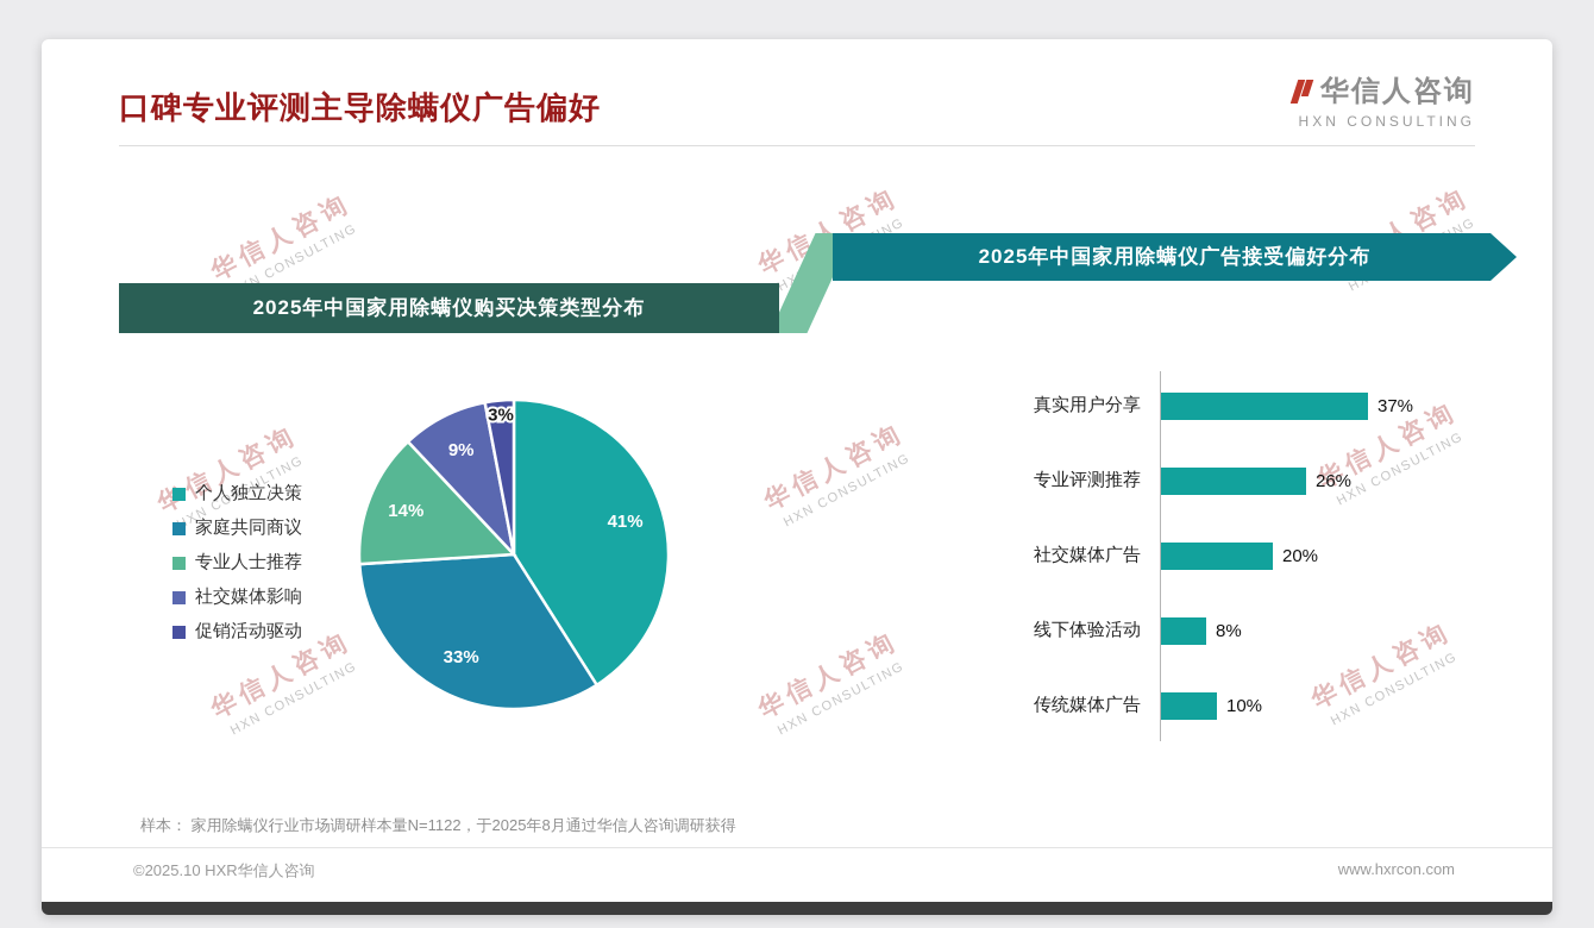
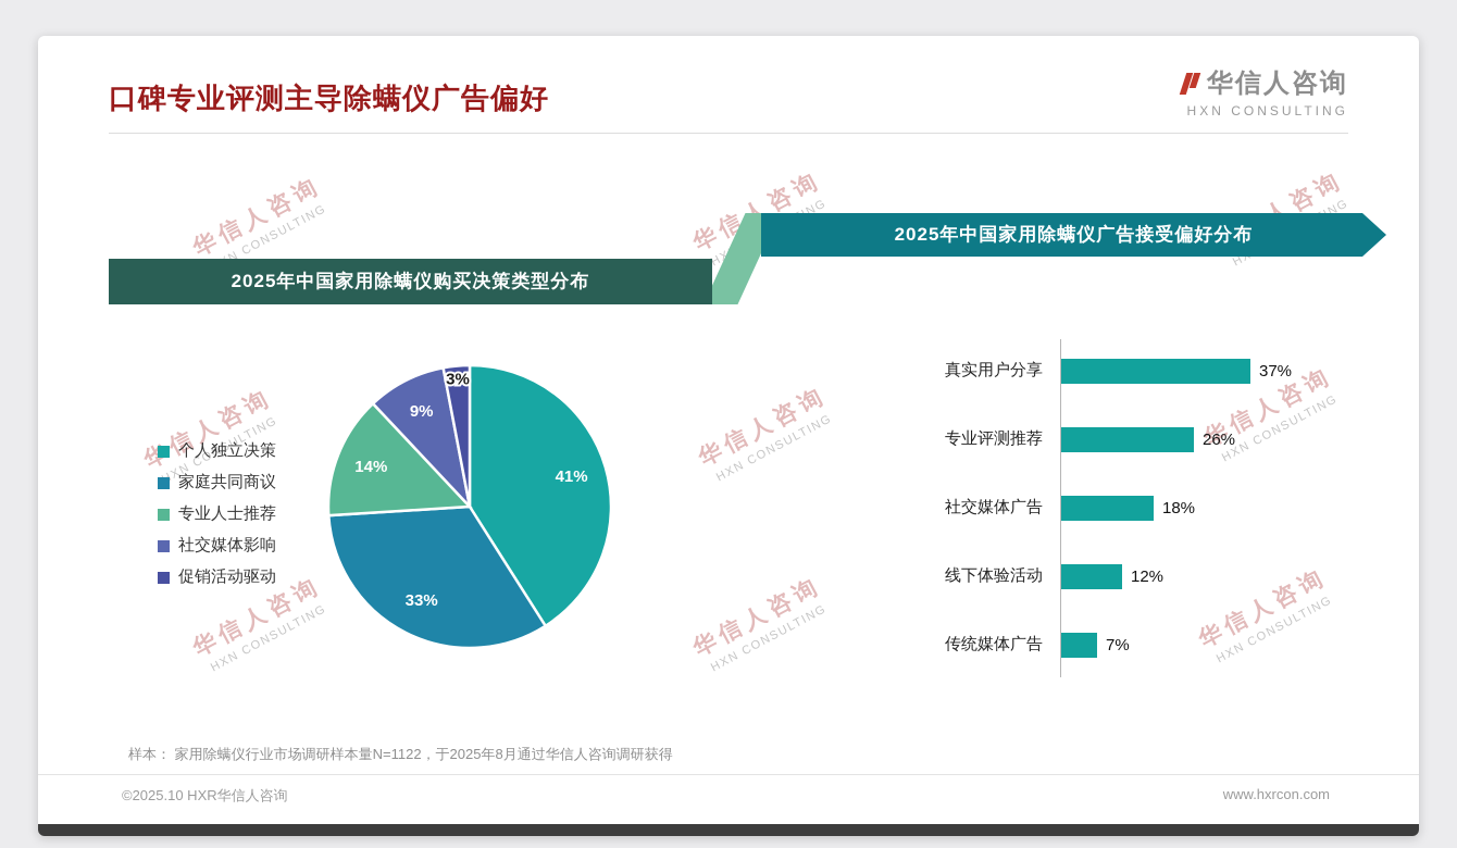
2025年中国家用除螨仪广告接受偏好分布/社交媒体广告: 20% -> 18%
2025年中国家用除螨仪广告接受偏好分布/线下体验活动: 8% -> 12%
2025年中国家用除螨仪广告接受偏好分布/传统媒体广告: 10% -> 7%
